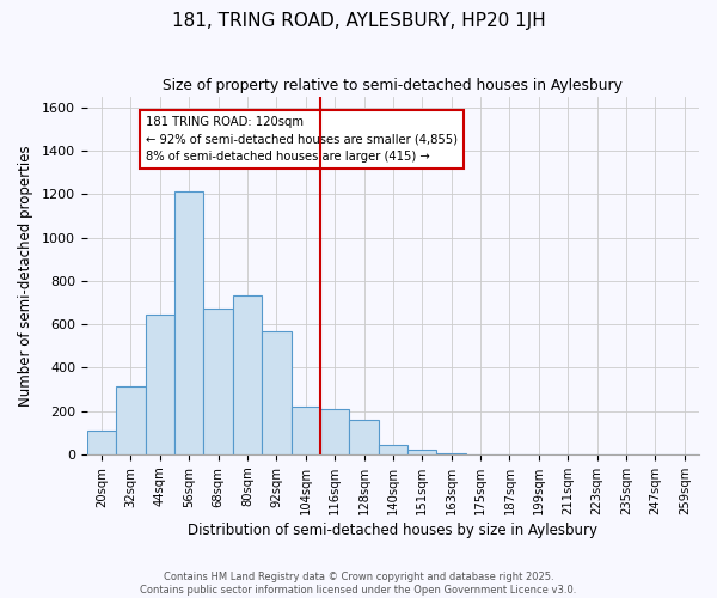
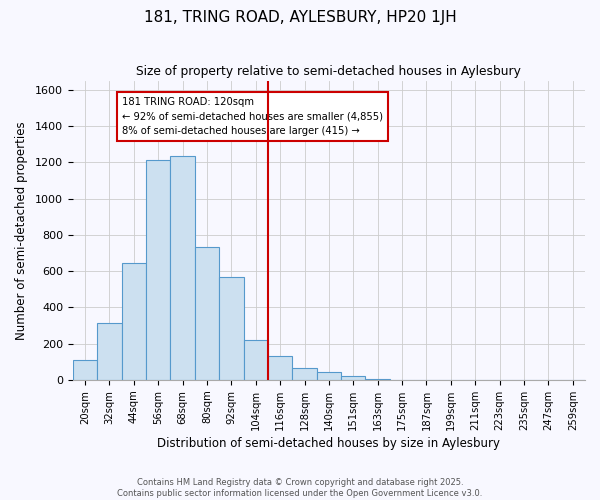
68sqm: 670 -> 1240
116sqm: 210 -> 130
128sqm: 160 -> 60
